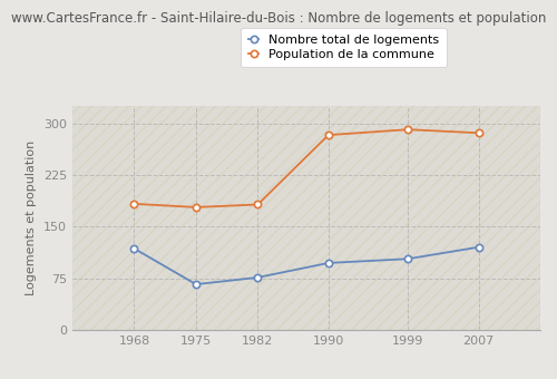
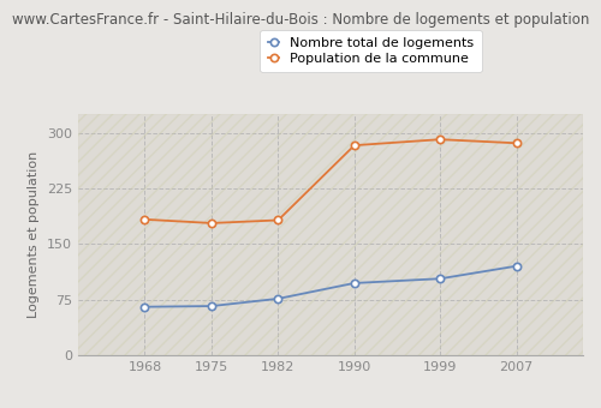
Nombre total de logements/1968: 118 -> 65
